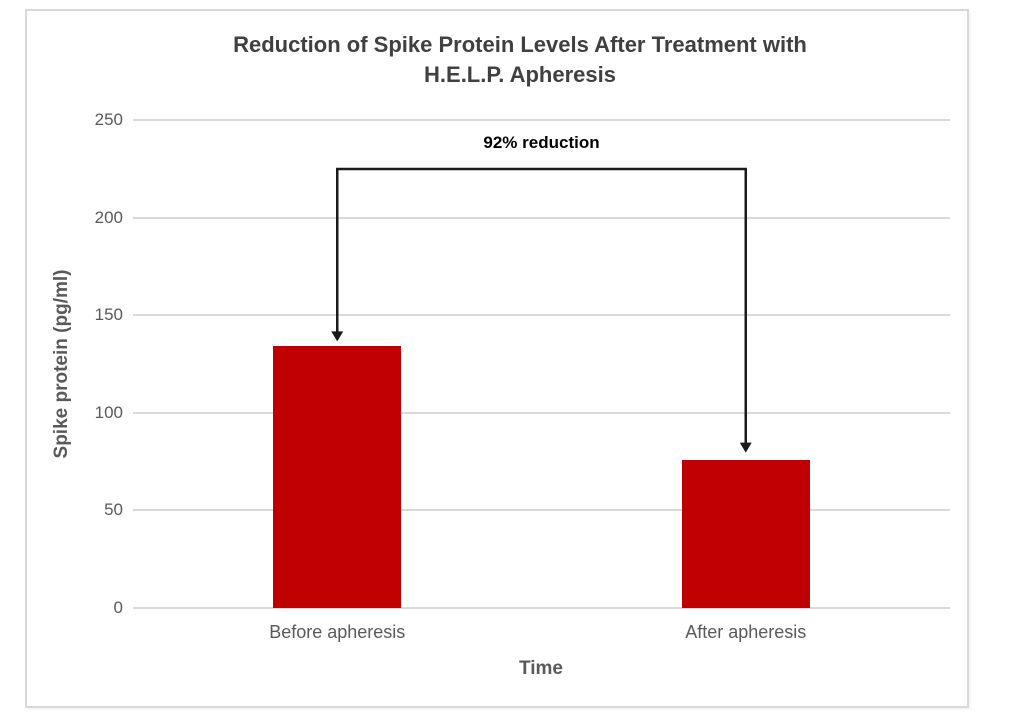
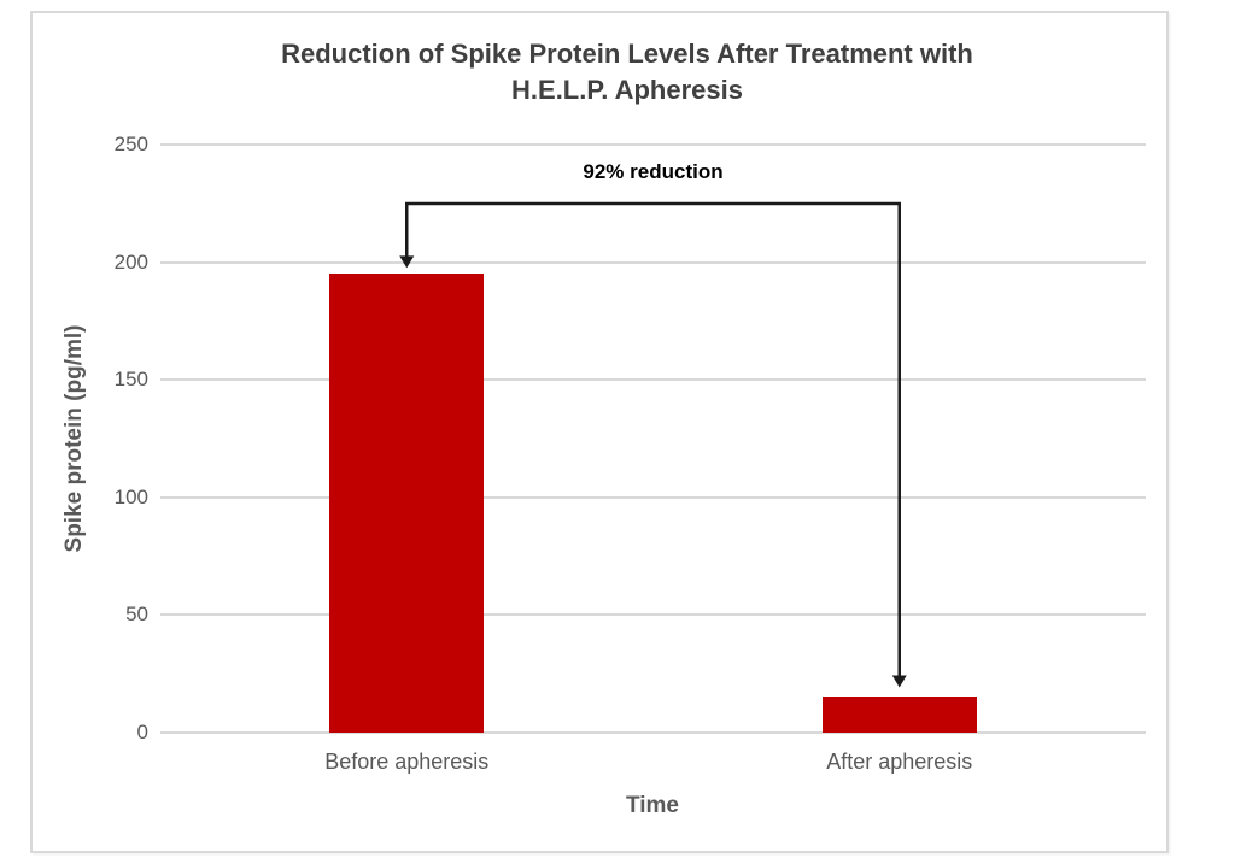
Before apheresis: 134 -> 195
After apheresis: 76 -> 16
